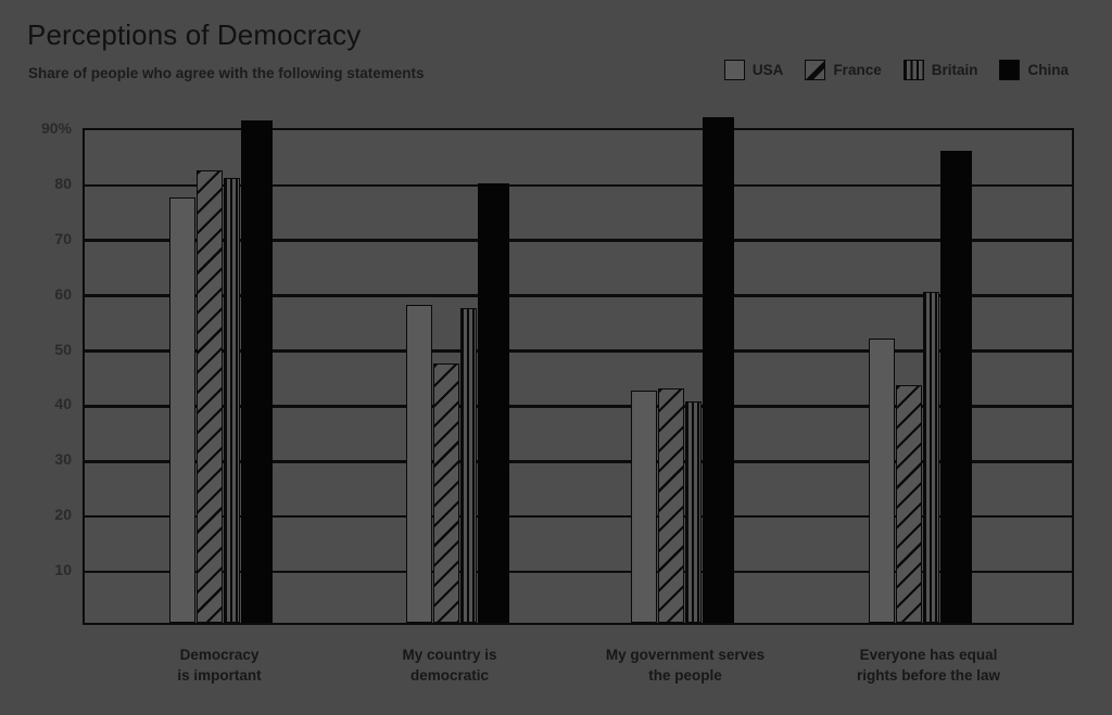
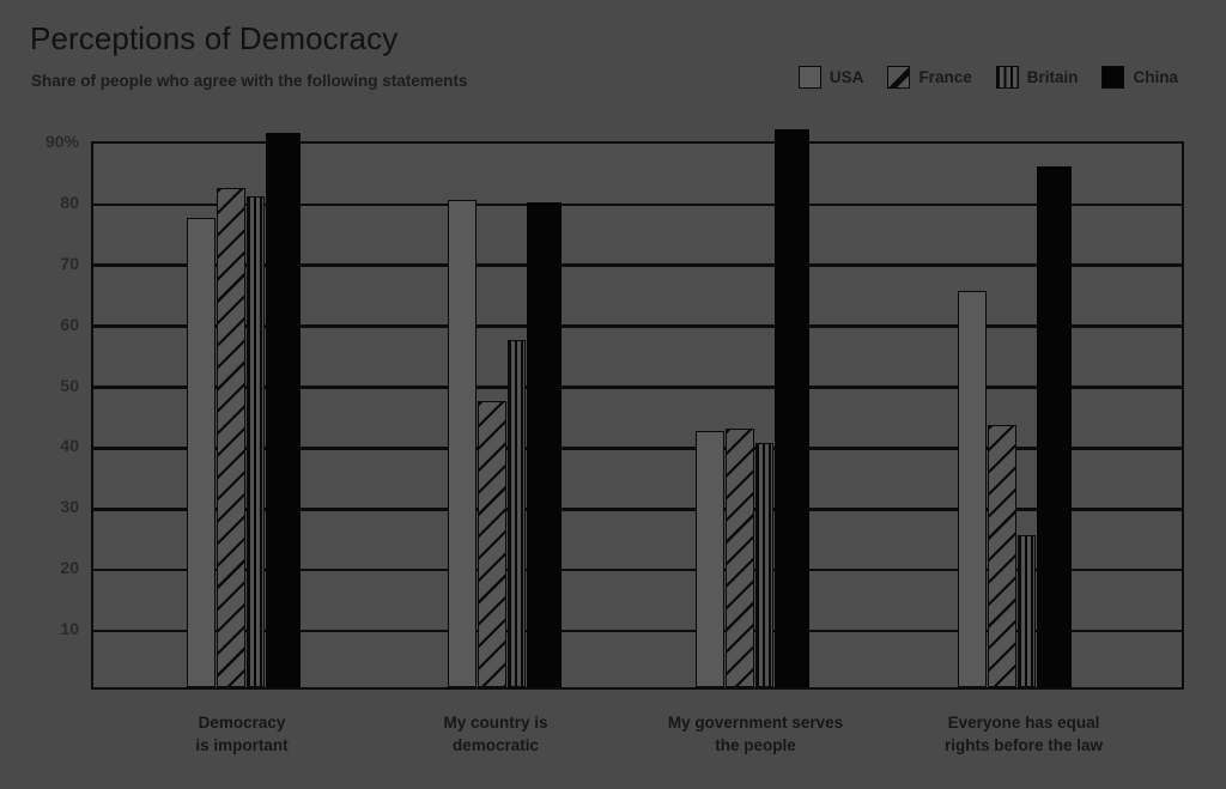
USA/My country is democratic: 58% -> 80%
USA/Everyone has equal rights before the law: 52% -> 65%
Britain/Everyone has equal rights before the law: 60% -> 25%
